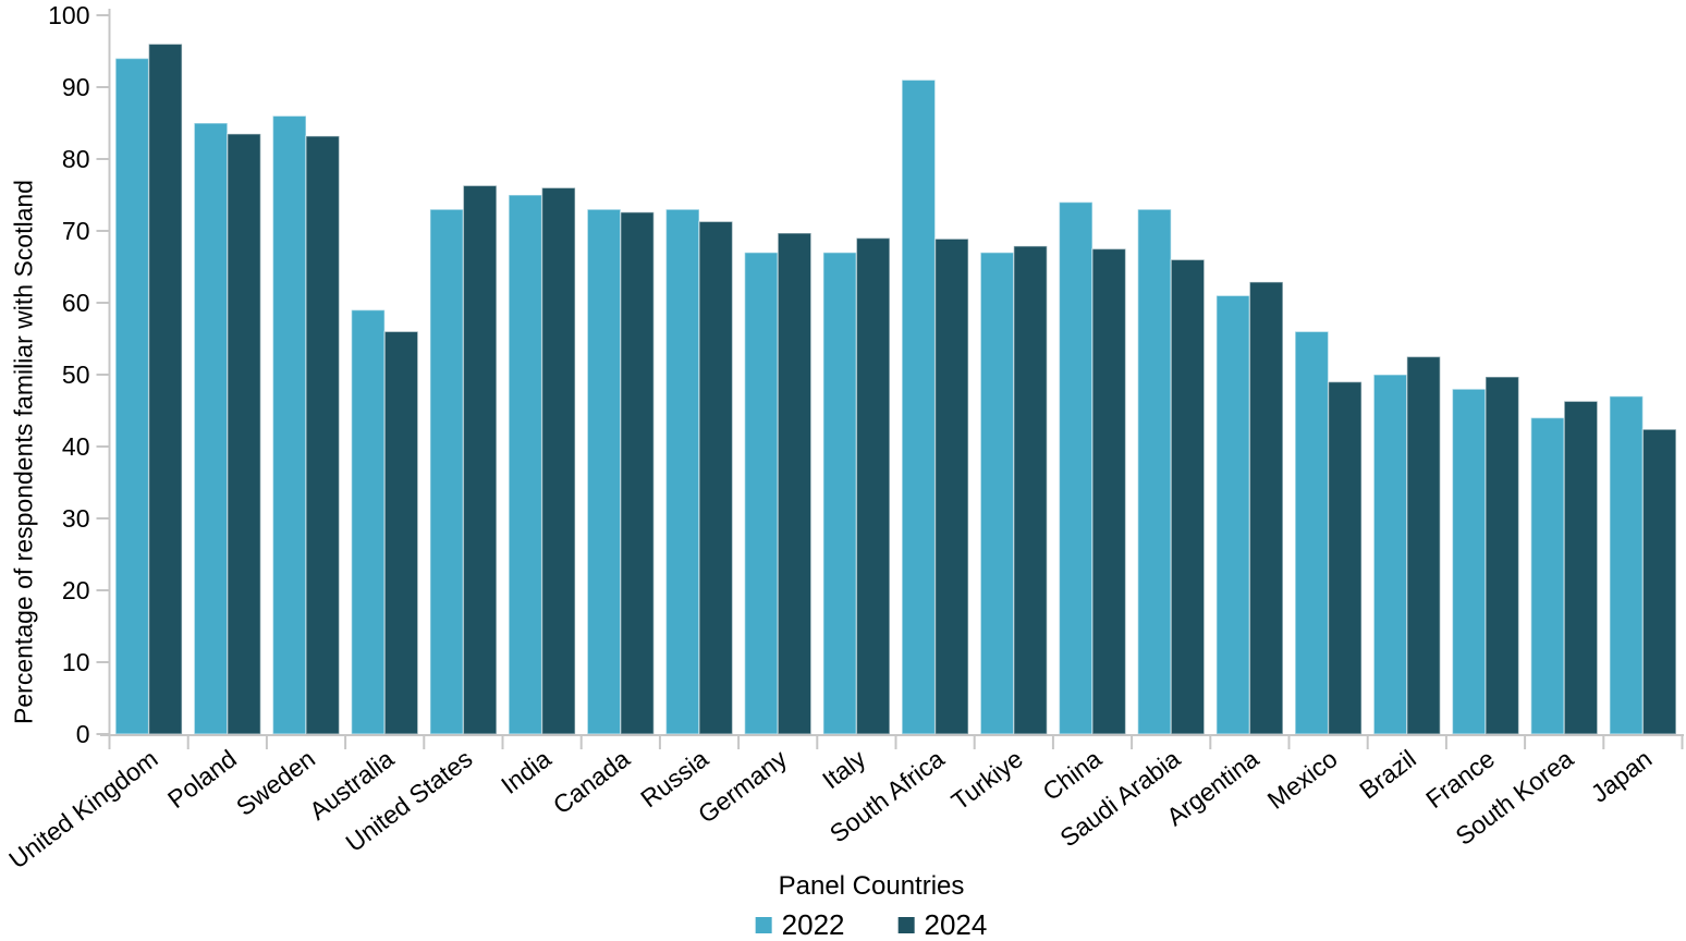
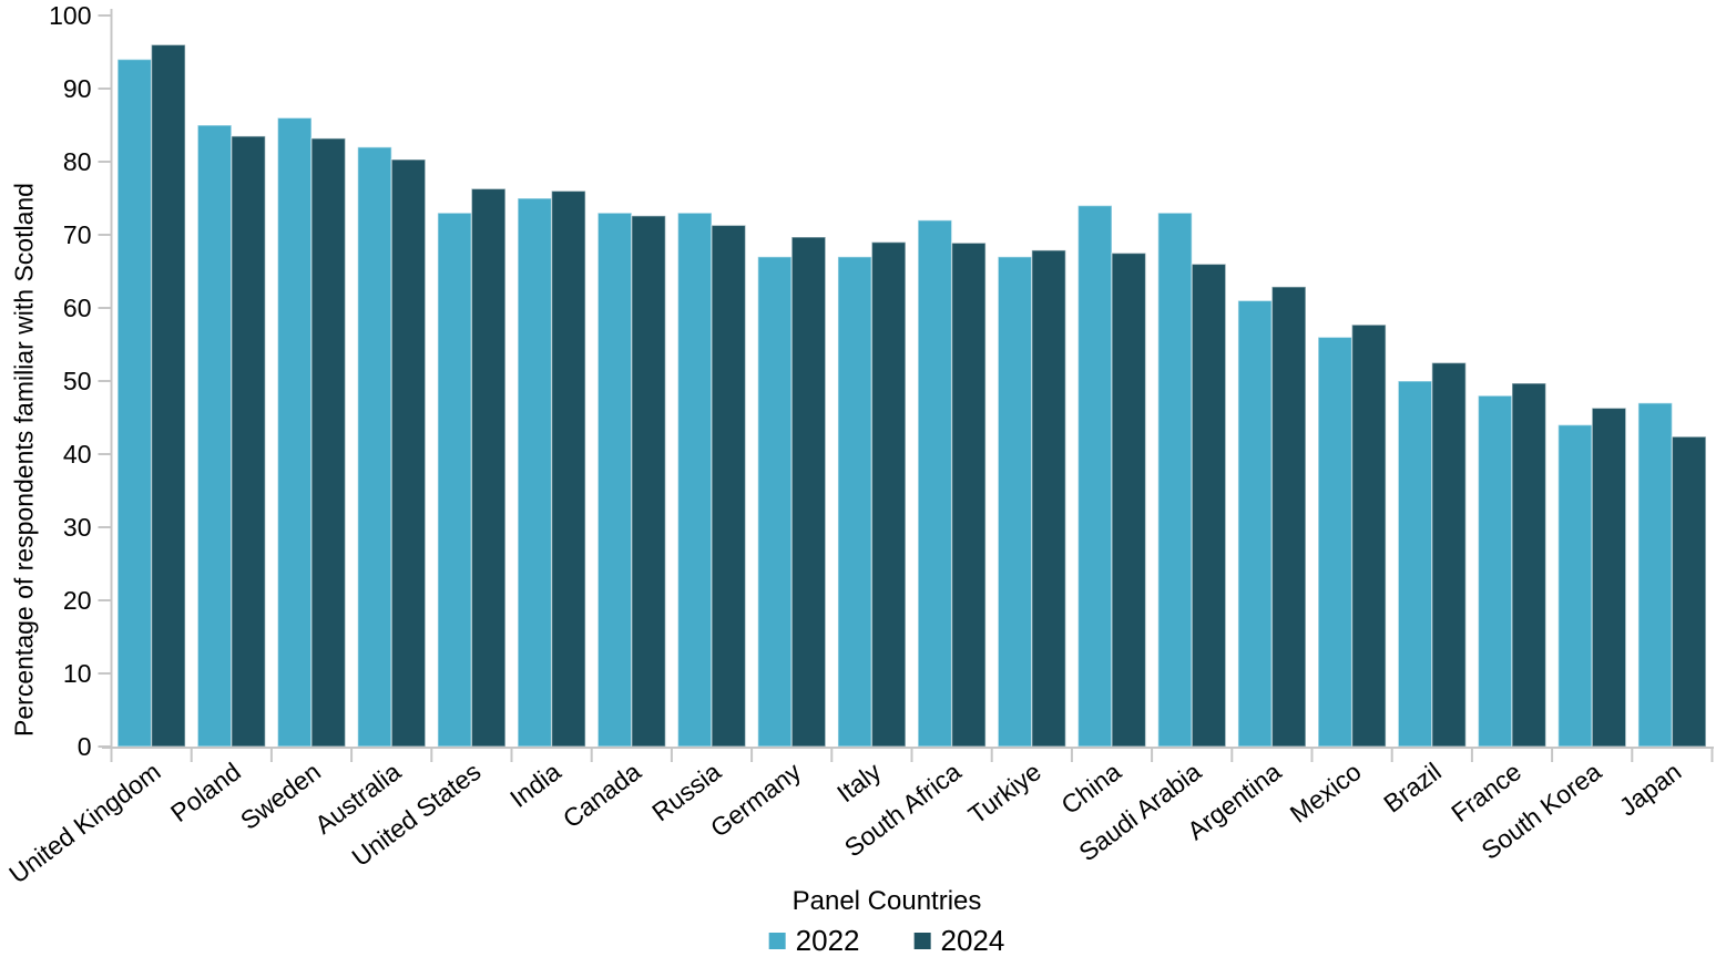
2022/Australia: 59 -> 82
2024/Australia: 56 -> 80
2022/South Africa: 91 -> 72
2024/Mexico: 49 -> 58
